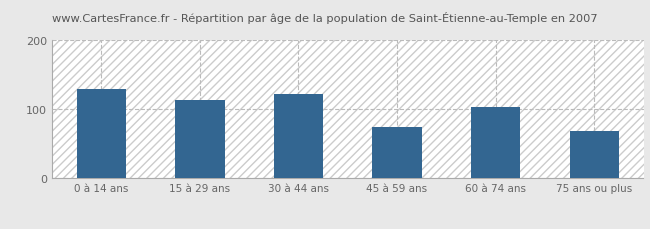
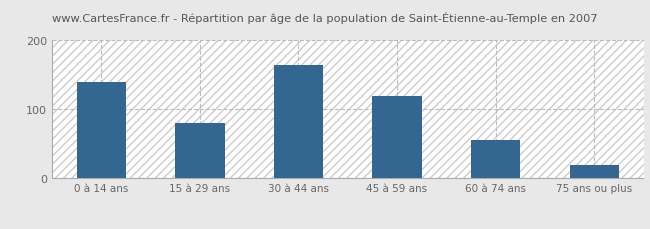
0 à 14 ans: 130 -> 140
15 à 29 ans: 114 -> 80
30 à 44 ans: 122 -> 165
45 à 59 ans: 74 -> 120
60 à 74 ans: 104 -> 55
75 ans ou plus: 68 -> 20
